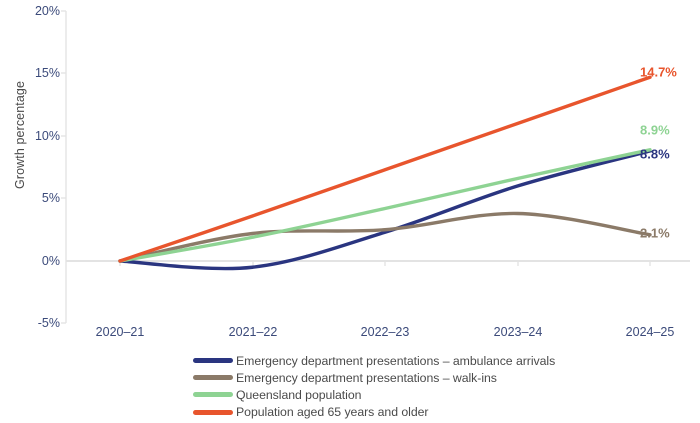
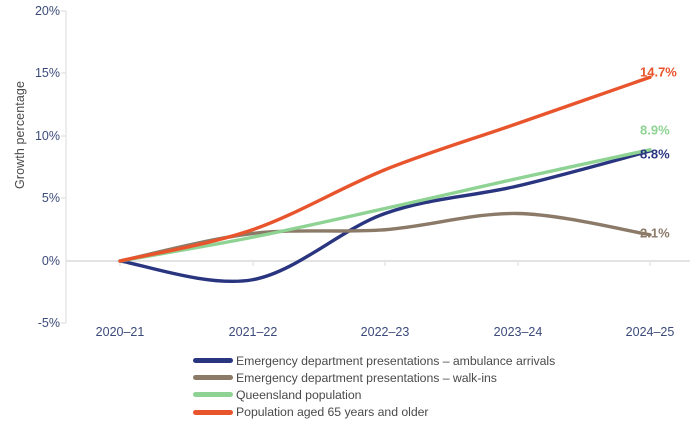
Emergency department presentations – ambulance arrivals/2021–22: -0.5% -> -1.5%
Population aged 65 years and older/2021–22: 3.6% -> 2.5%
Emergency department presentations – ambulance arrivals/2022–23: 2.3% -> 3.8%
